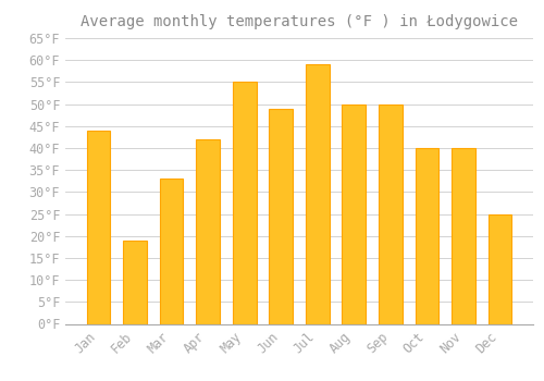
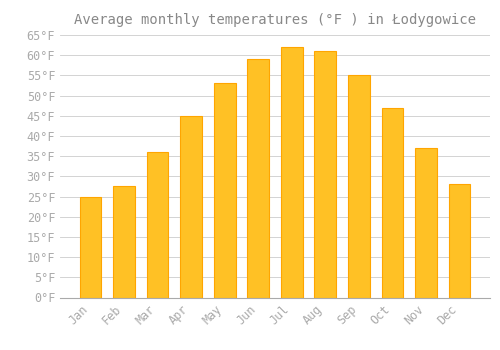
Jan: 44.0°F -> 25.0°F
Feb: 19.0°F -> 27.5°F
Mar: 33.0°F -> 36.0°F
Apr: 42.0°F -> 45.0°F
May: 55.0°F -> 53.0°F
Jun: 49.0°F -> 59.0°F
Jul: 59.0°F -> 62.0°F
Aug: 50.0°F -> 61.0°F
Sep: 50.0°F -> 55.0°F
Oct: 40.0°F -> 47.0°F
Nov: 40.0°F -> 37.0°F
Dec: 25.0°F -> 28.0°F
